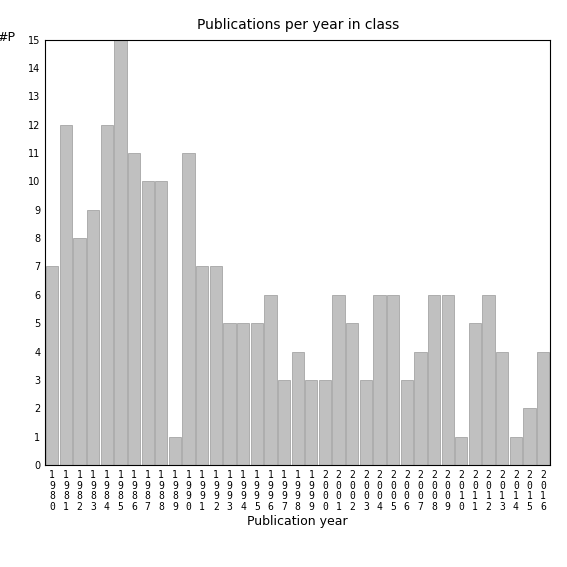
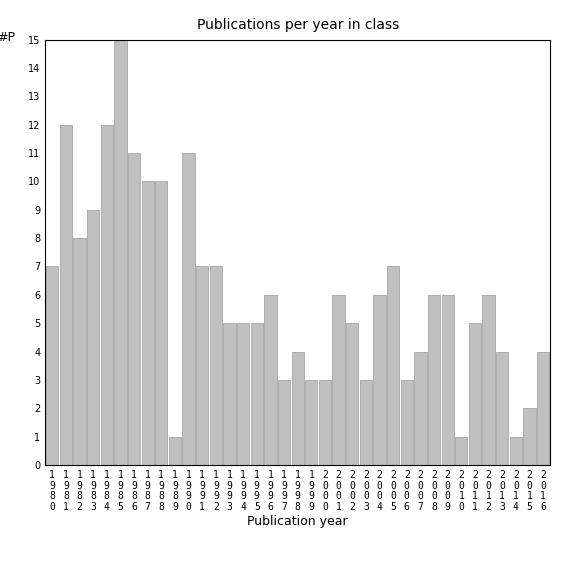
2 0 0 5: 6 -> 7
